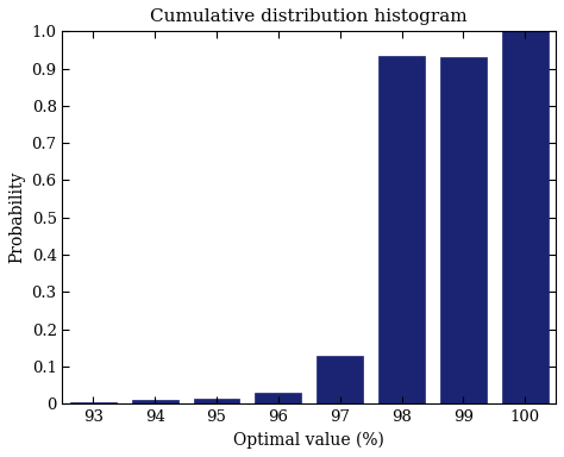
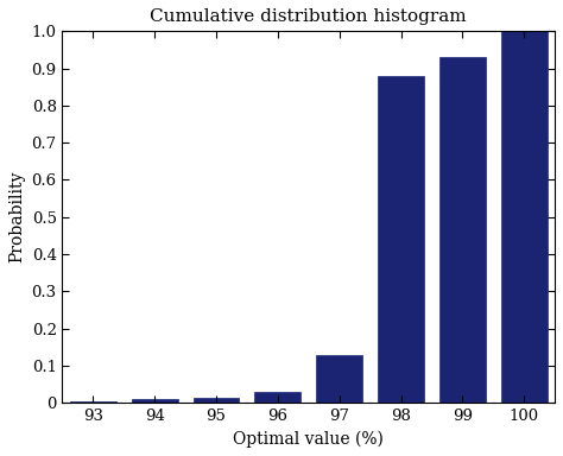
98: 0.935 -> 0.880
